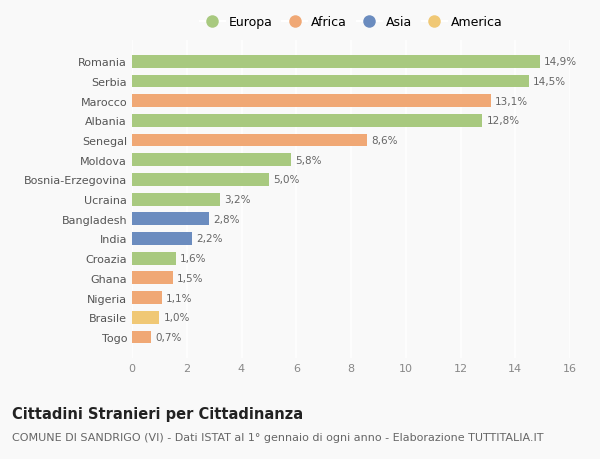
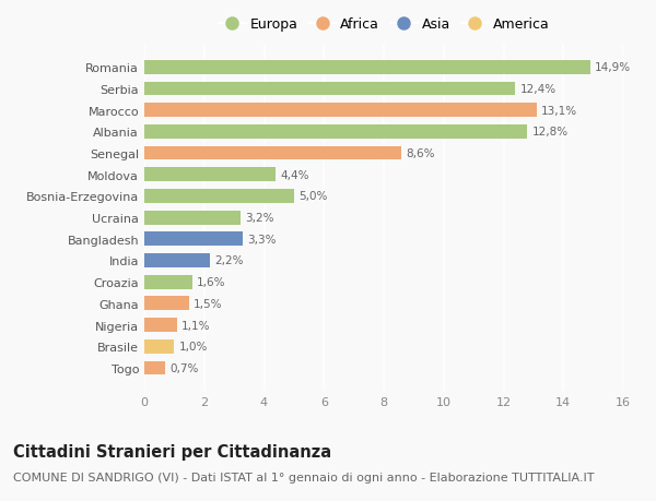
Serbia: 14,5% -> 12,4%
Moldova: 5,8% -> 4,4%
Bangladesh: 2,8% -> 3,3%
